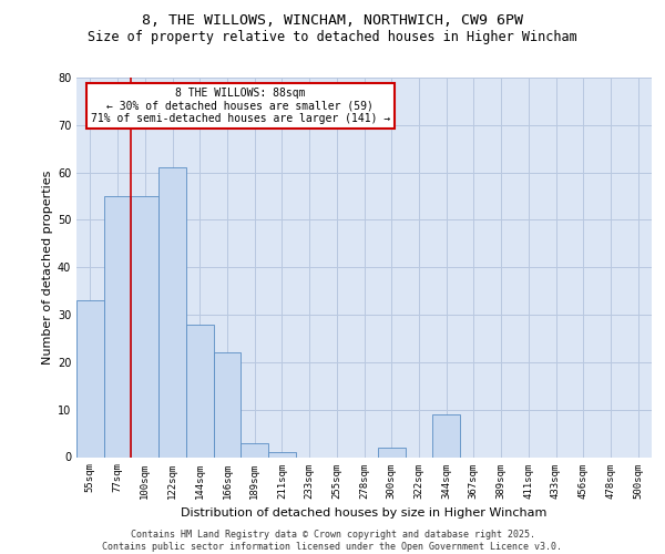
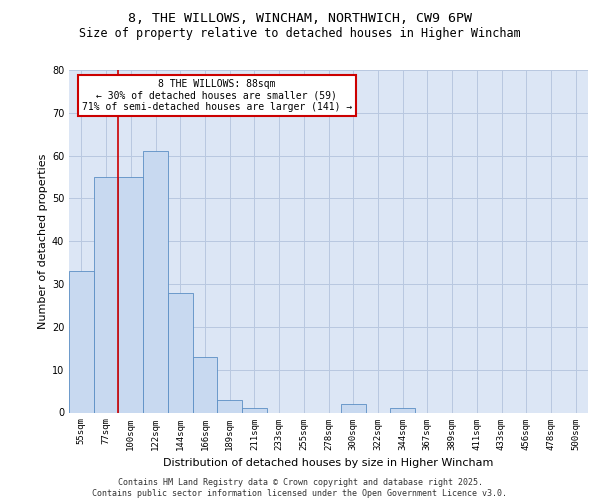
166sqm: 22 -> 13
344sqm: 9 -> 1
